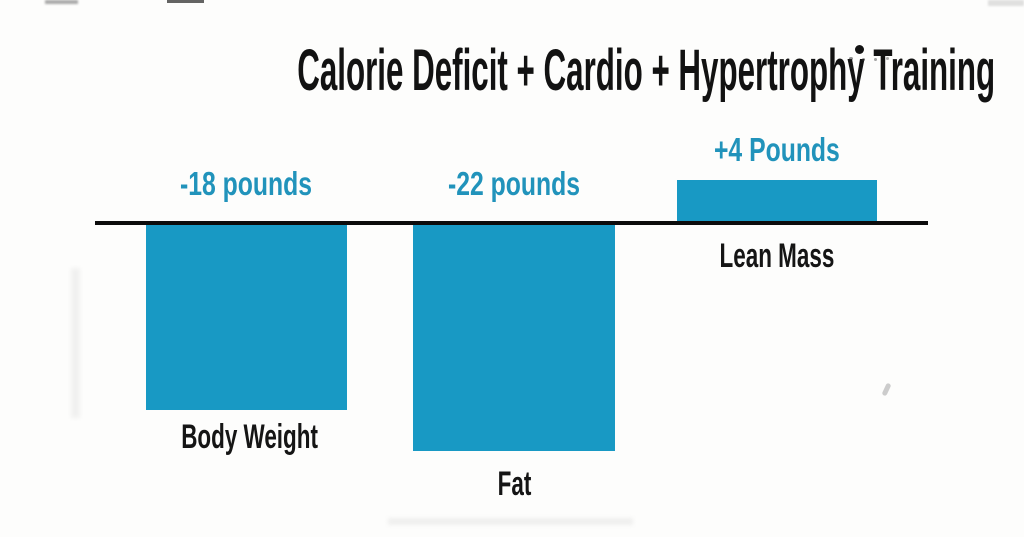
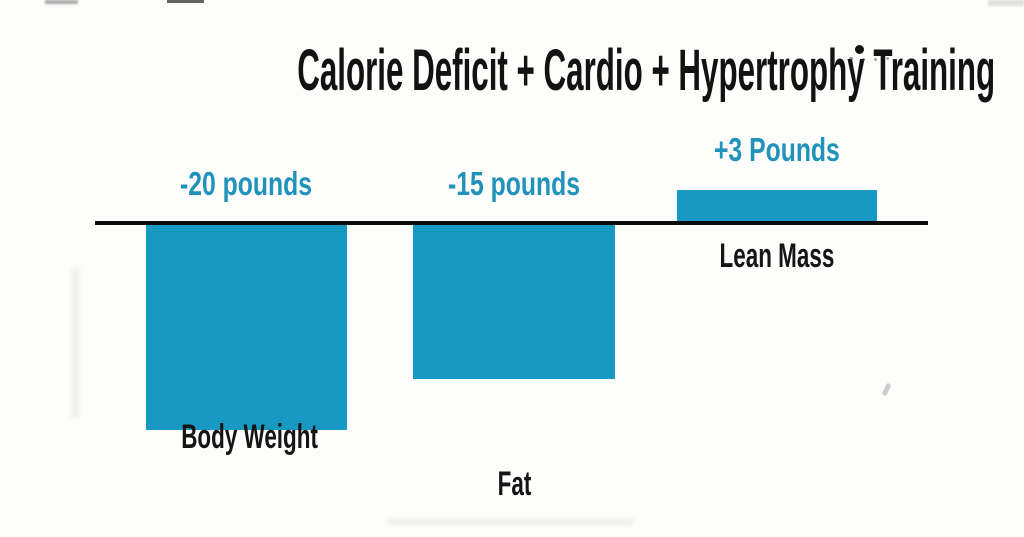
Body Weight: -18 -> -20
Fat: -22 -> -15
Lean Mass: +4 -> +3
